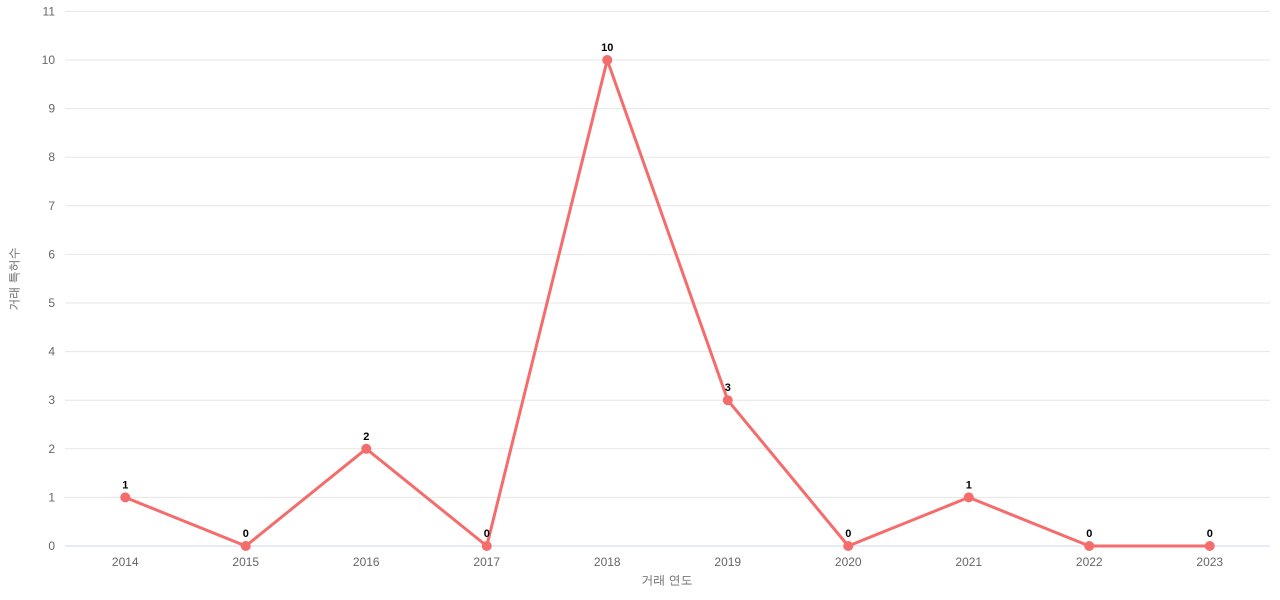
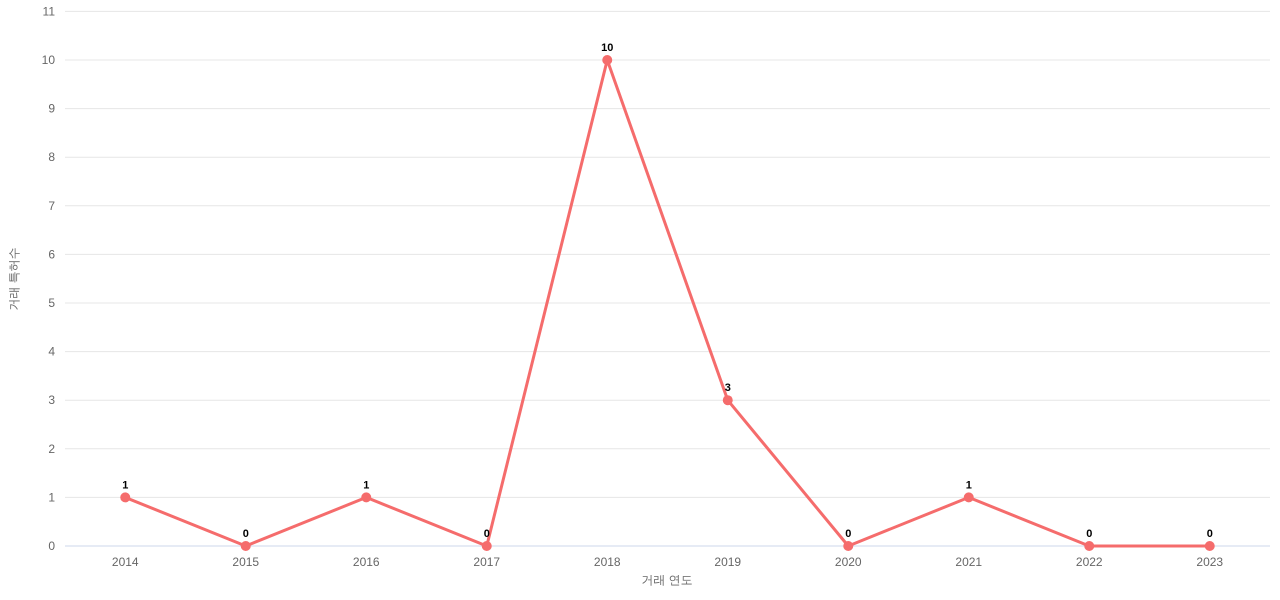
2016: 2 -> 1
